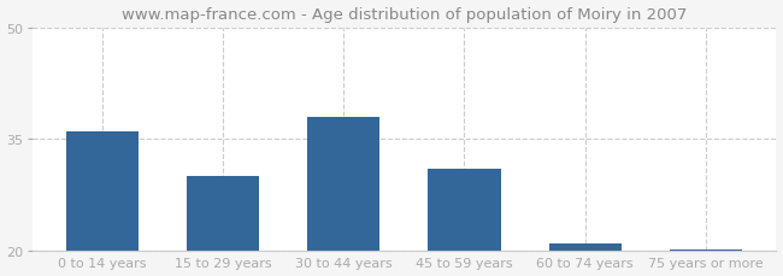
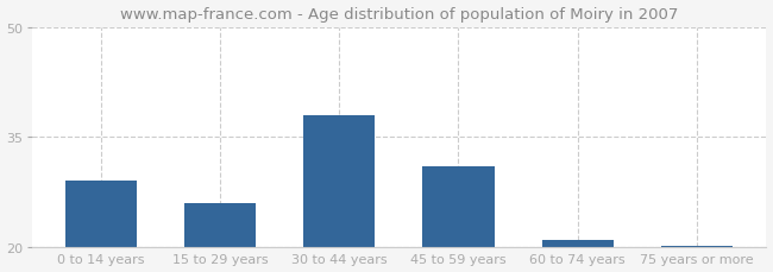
0 to 14 years: 36.0 -> 29.0
15 to 29 years: 30.0 -> 26.0
